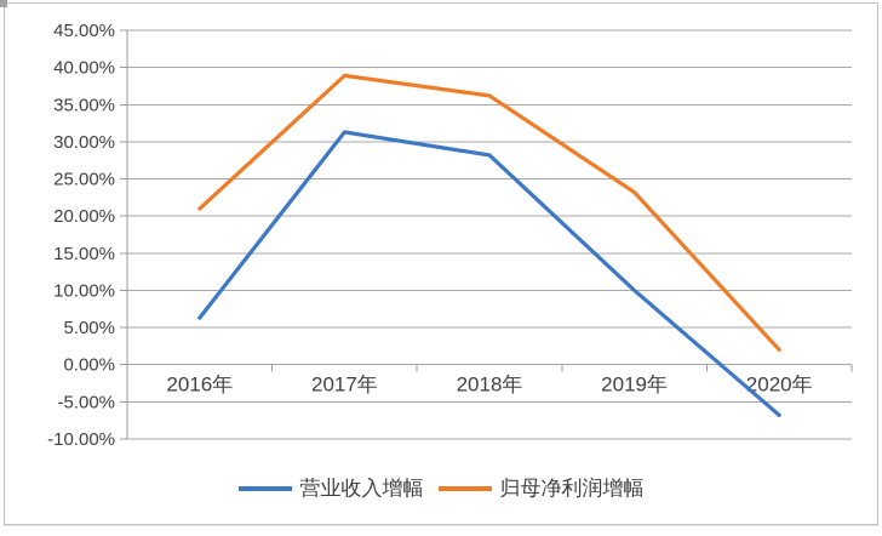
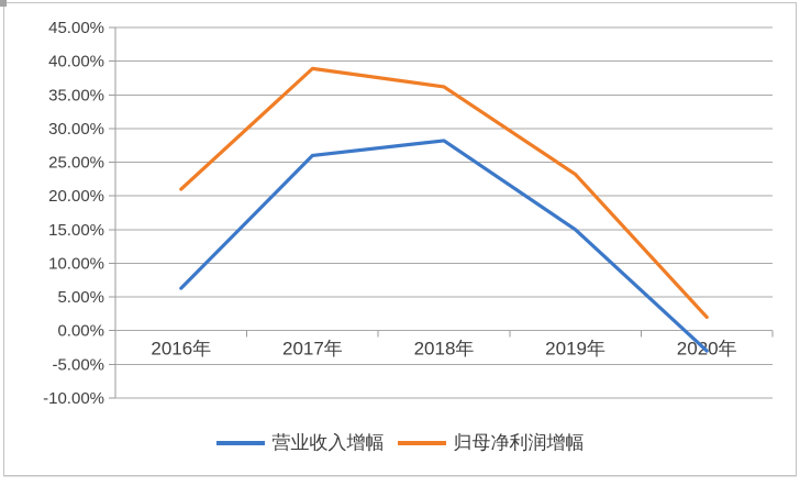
营业收入增幅/2017年: 31% -> 26%
营业收入增幅/2019年: 10% -> 15%
营业收入增幅/2020年: -7% -> -3%
